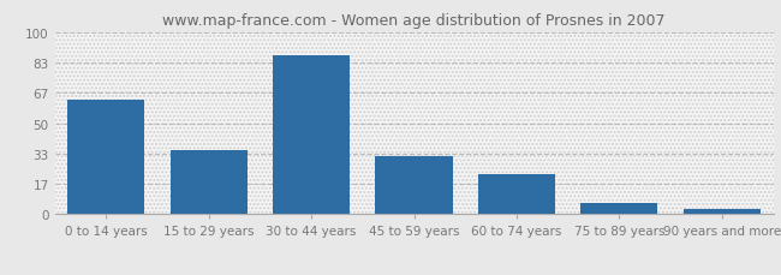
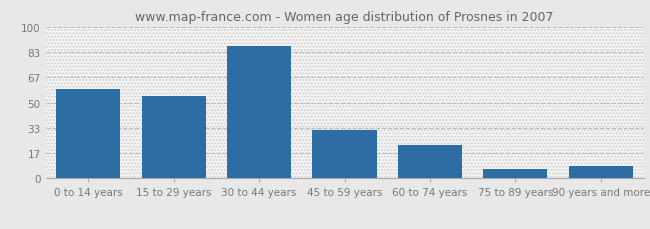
0 to 14 years: 63 -> 59
15 to 29 years: 35 -> 54
90 years and more: 3 -> 8
